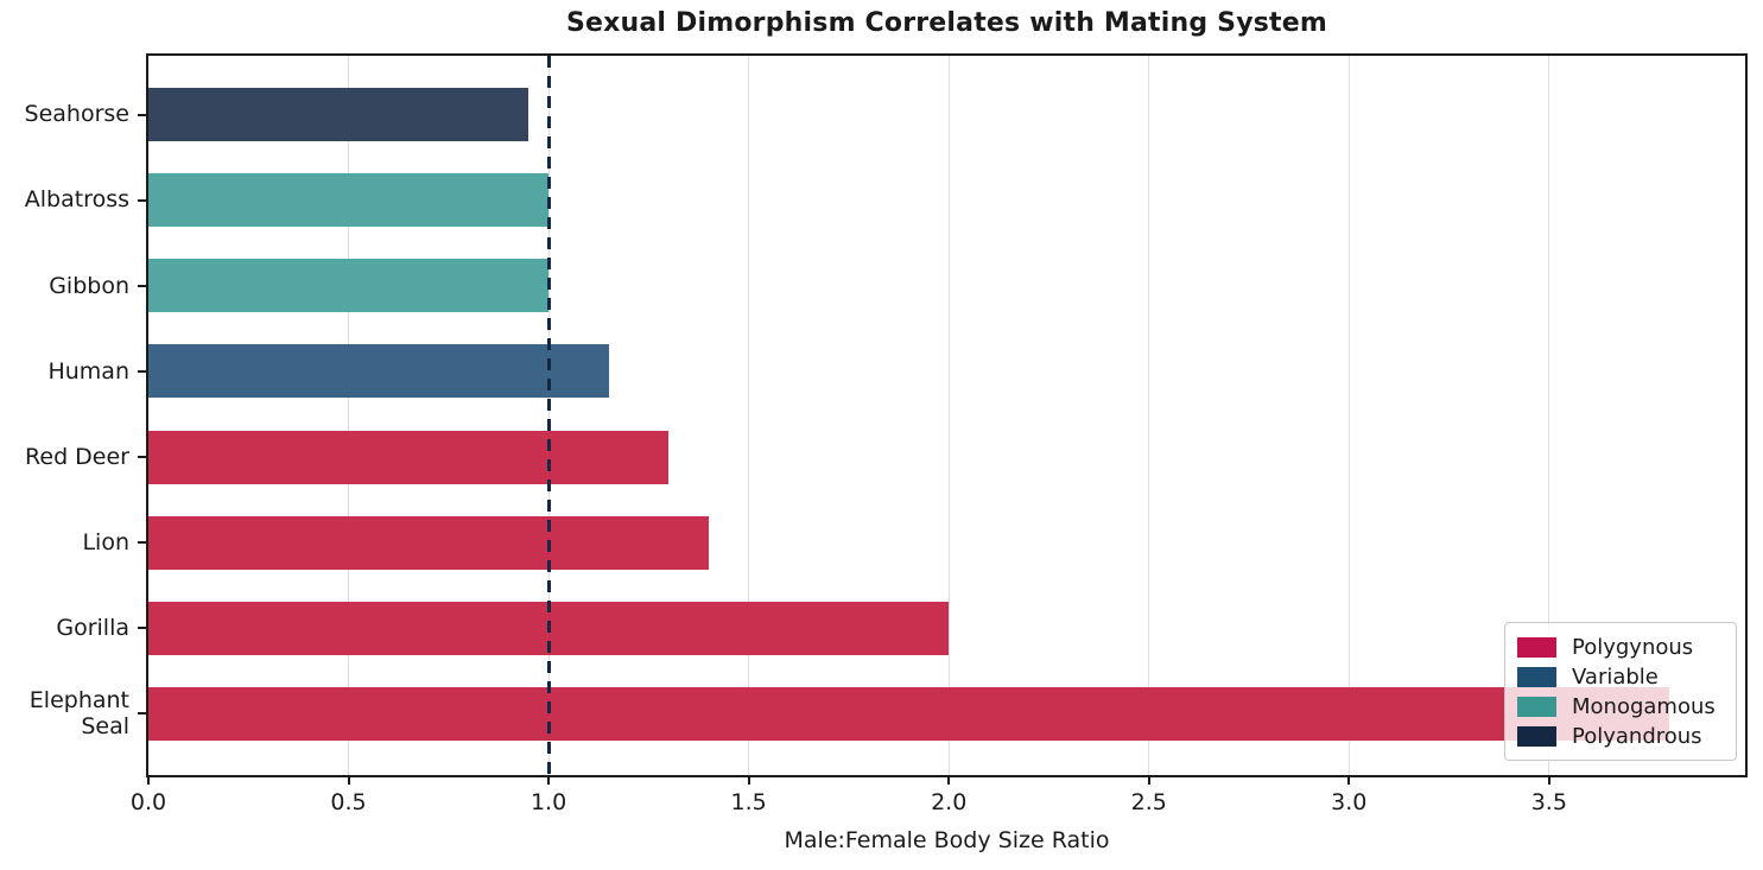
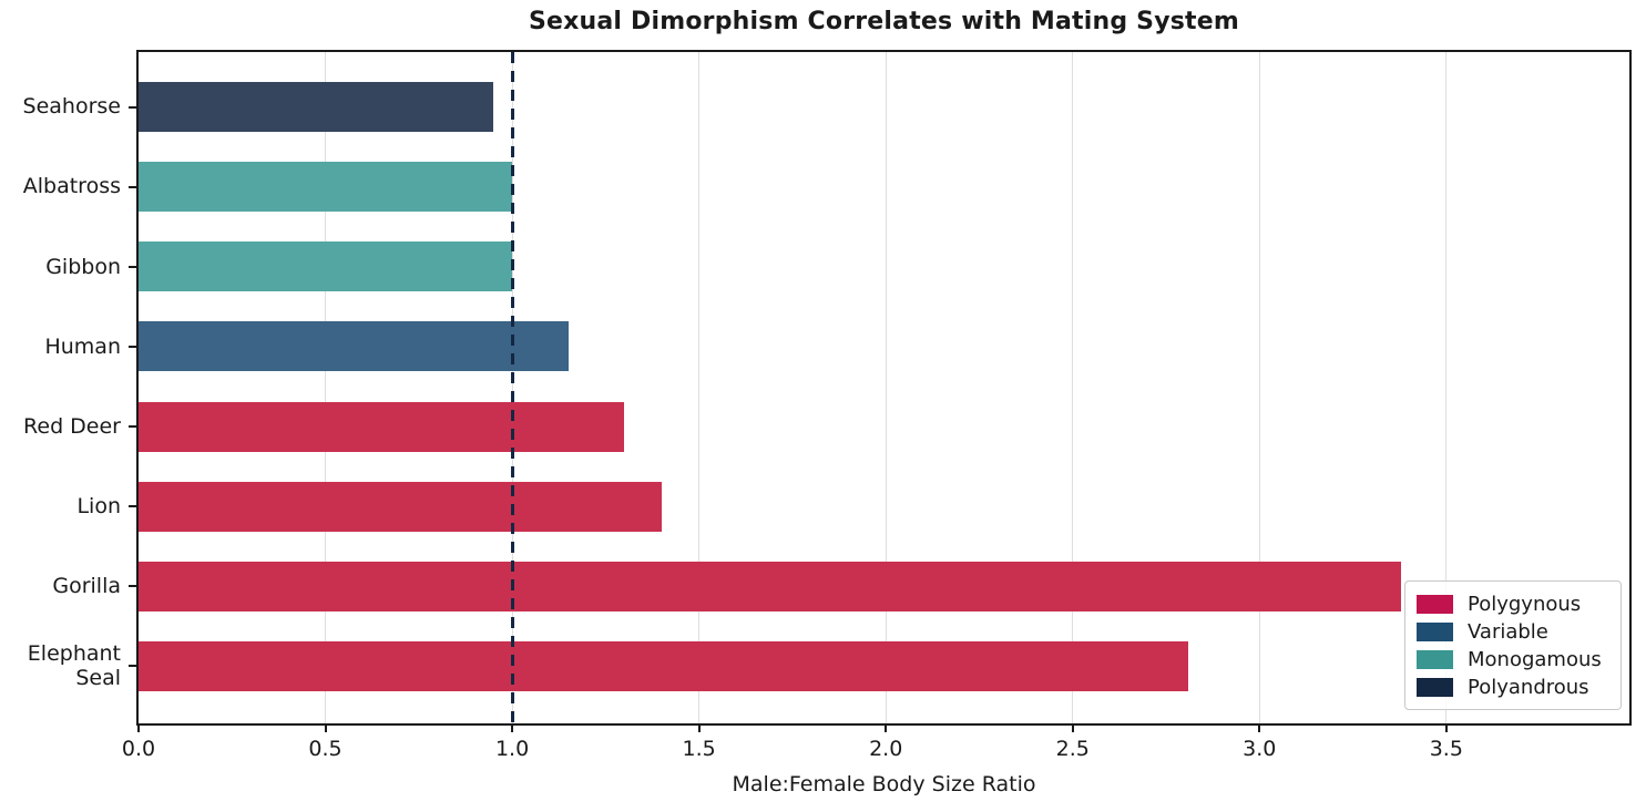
Gorilla: 2.00 -> 3.38
Elephant Seal: 3.80 -> 2.81
